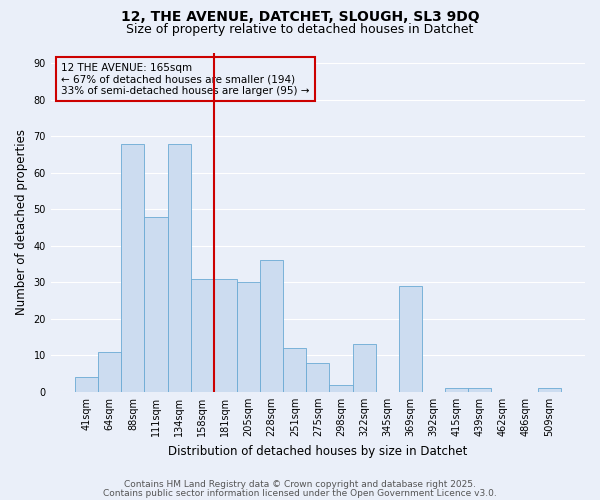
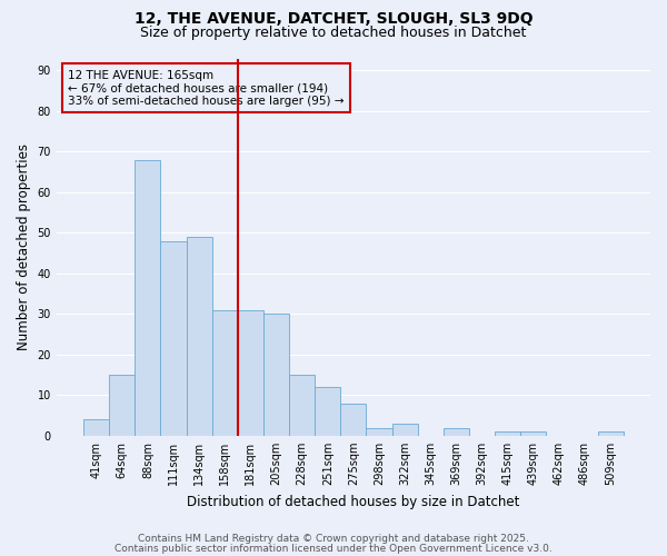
64sqm: 11 -> 15
134sqm: 68 -> 49
228sqm: 36 -> 15
322sqm: 13 -> 3
369sqm: 29 -> 2
